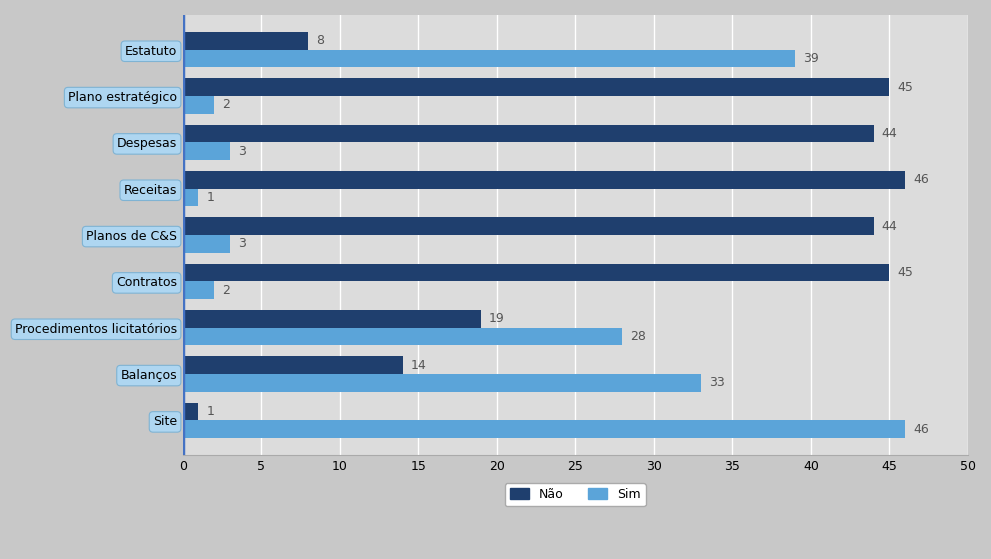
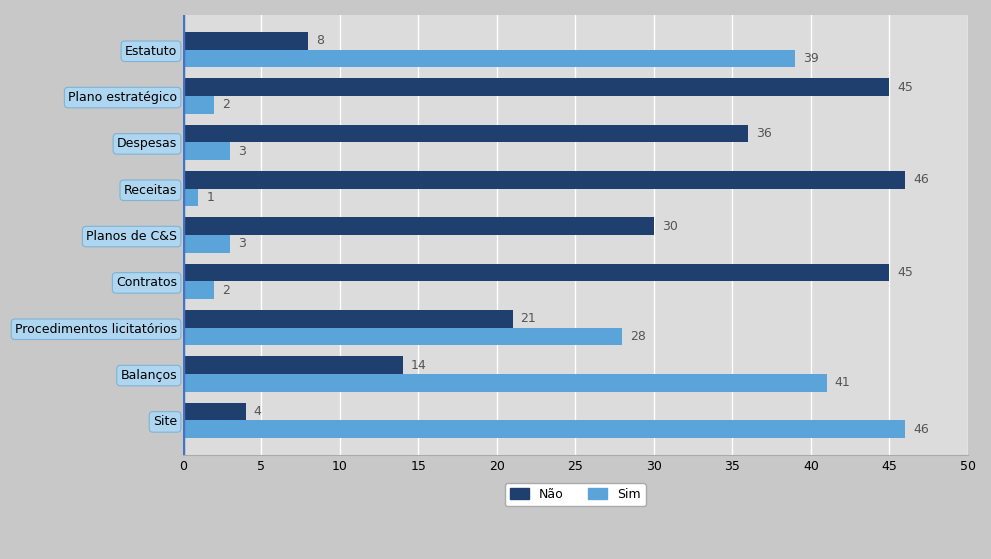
Não/Despesas: 44 -> 36
Não/Planos de C&S: 44 -> 30
Não/Procedimentos licitatórios: 19 -> 21
Sim/Balanços: 33 -> 41
Não/Site: 1 -> 4
